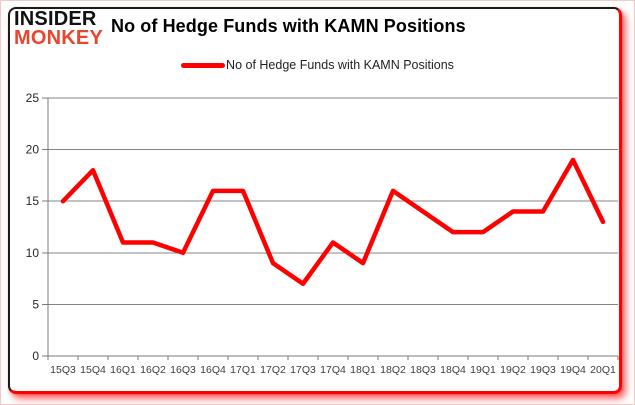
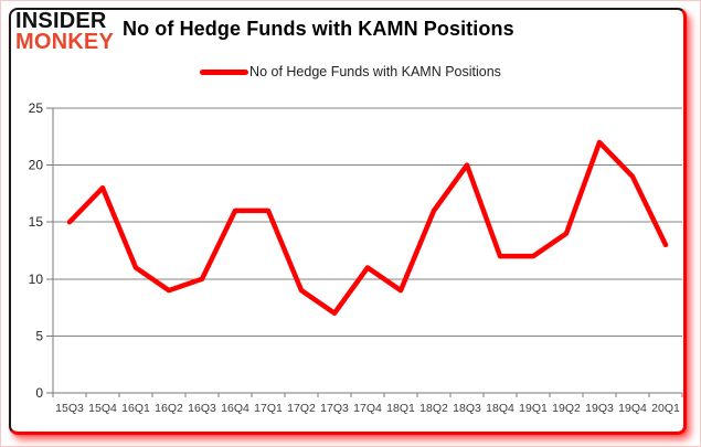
16Q2: 11 -> 9
18Q3: 14 -> 20
19Q3: 14 -> 22
